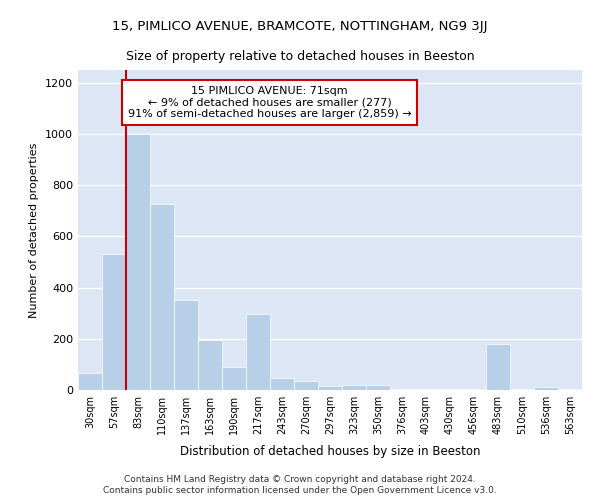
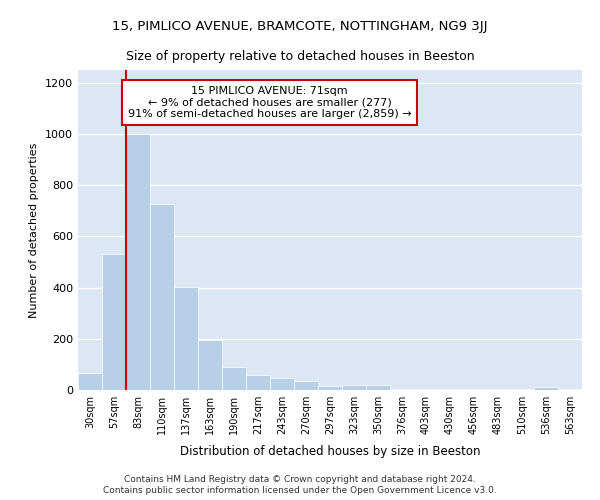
137sqm: 350 -> 403
217sqm: 295 -> 60
483sqm: 180 -> 2
